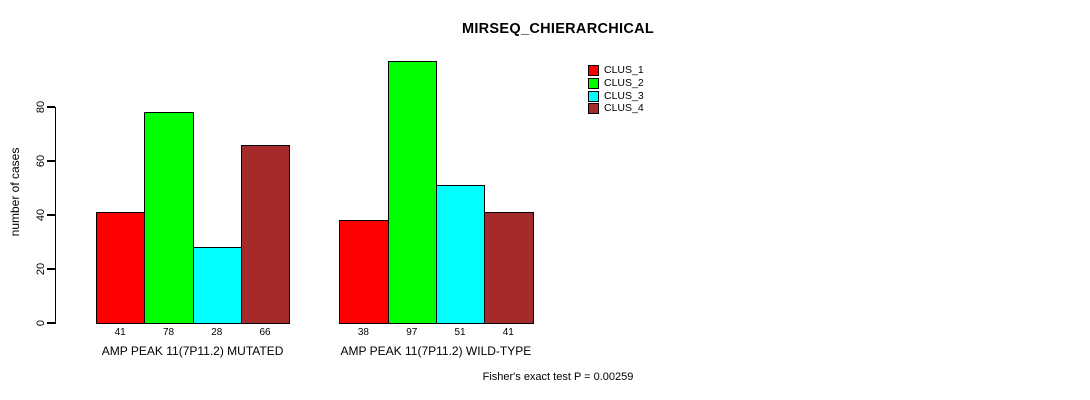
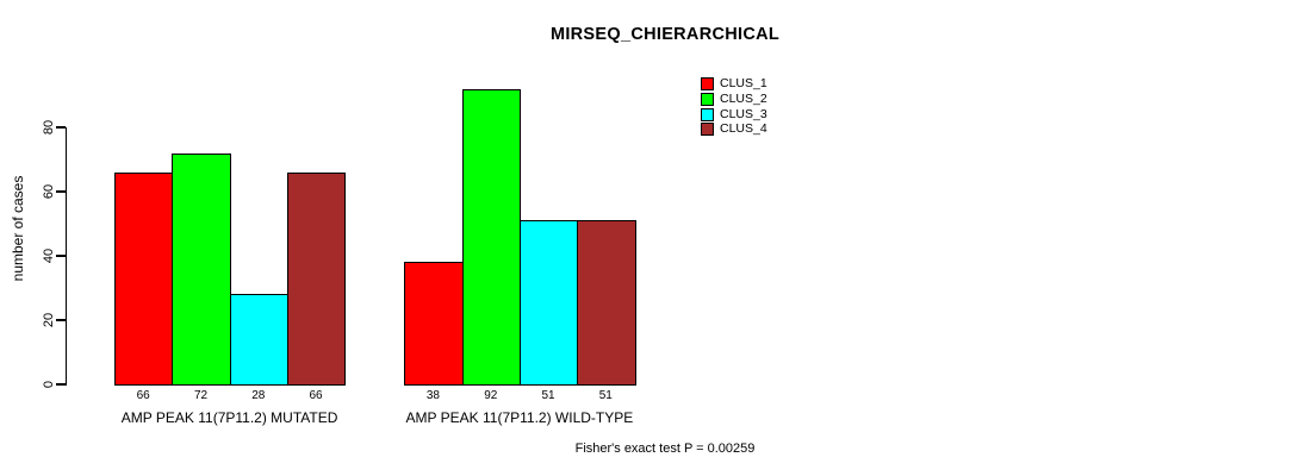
CLUS_1/AMP PEAK 11(7P11.2) MUTATED: 41 -> 66
CLUS_2/AMP PEAK 11(7P11.2) MUTATED: 78 -> 72
CLUS_2/AMP PEAK 11(7P11.2) WILD-TYPE: 97 -> 92
CLUS_4/AMP PEAK 11(7P11.2) WILD-TYPE: 41 -> 51
